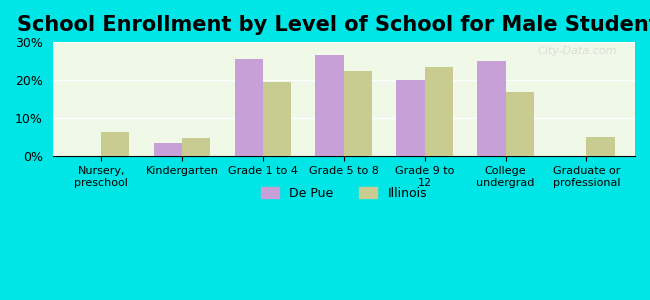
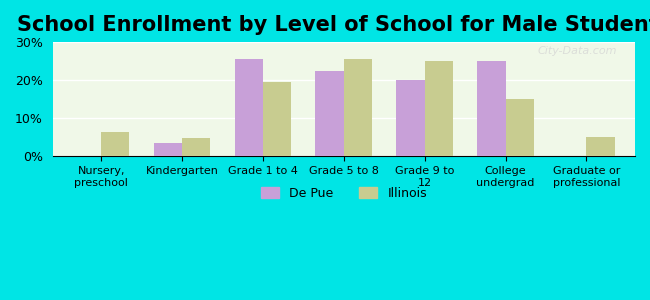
De Pue/Grade 5 to 8: 26.5% -> 22.5%
Illinois/Grade 5 to 8: 22.5% -> 25.5%
Illinois/Grade 9 to 12: 23.5% -> 25.0%
Illinois/College undergrad: 17.0% -> 15.0%
